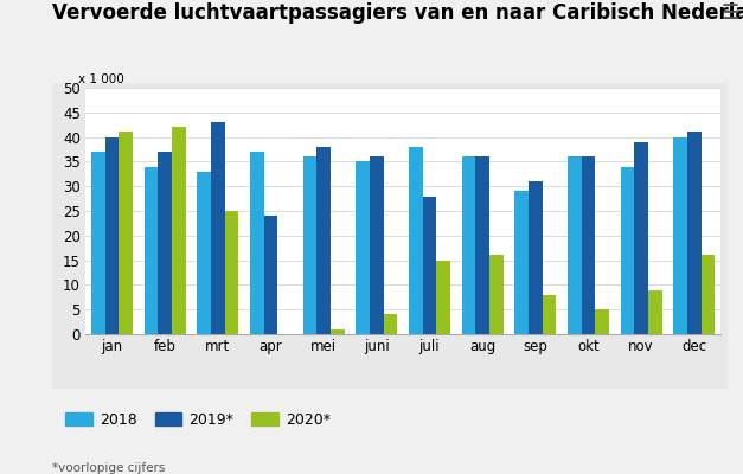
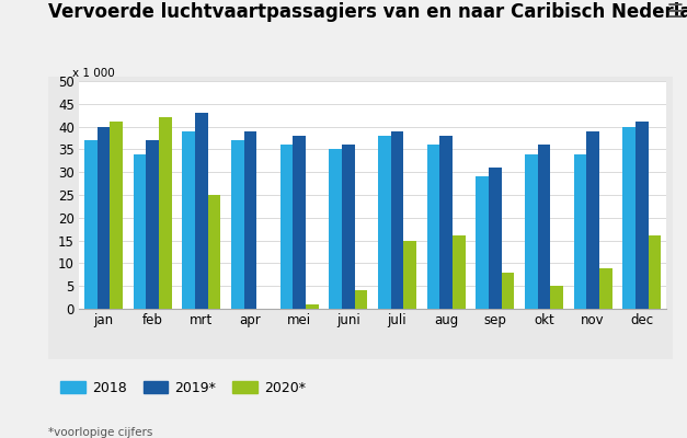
2018/mrt: 33 -> 39
2019*/apr: 24 -> 39
2019*/juli: 28 -> 39
2019*/aug: 36 -> 38
2018/okt: 36 -> 34
